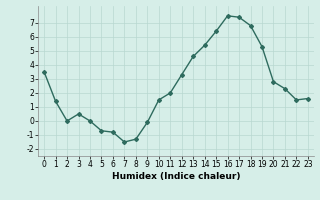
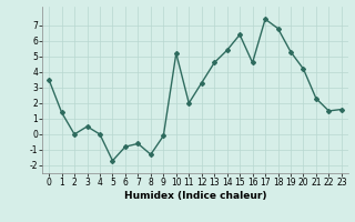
5: -0.7 -> -1.7
7: -1.5 -> -0.6
10: 1.5 -> 5.2
16: 7.5 -> 4.6
20: 2.8 -> 4.2
